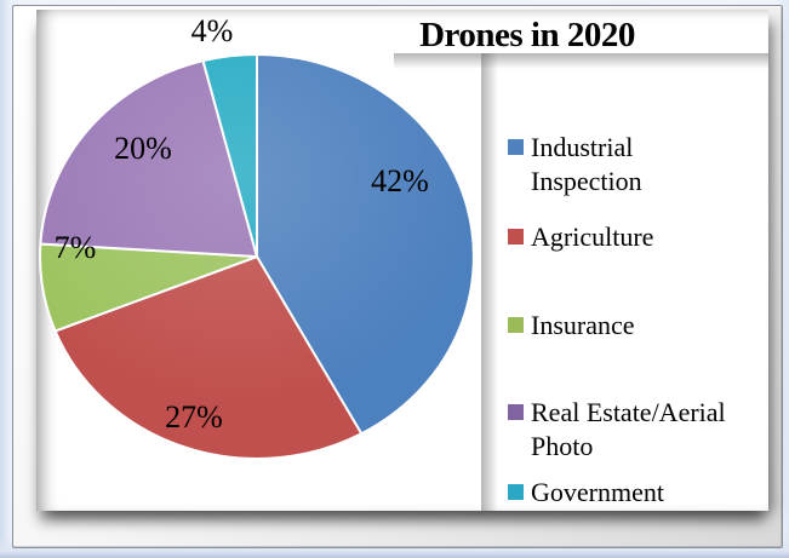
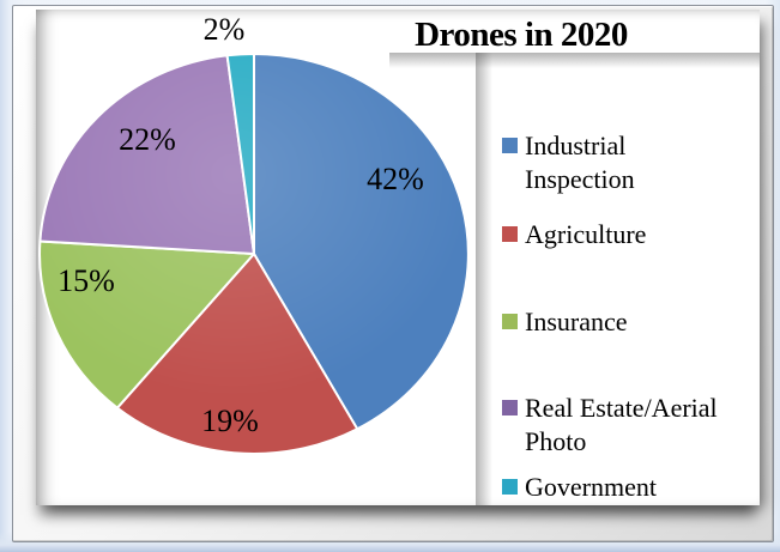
Agriculture: 27% -> 19%
Insurance: 7% -> 15%
Real Estate/Aerial Photo: 20% -> 22%
Government: 4% -> 2%
